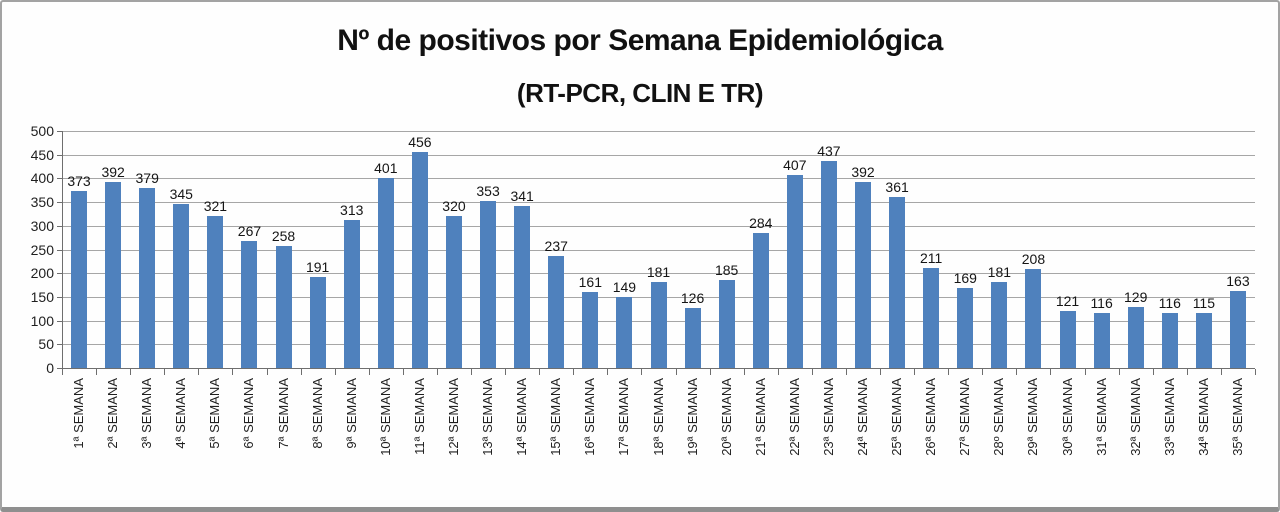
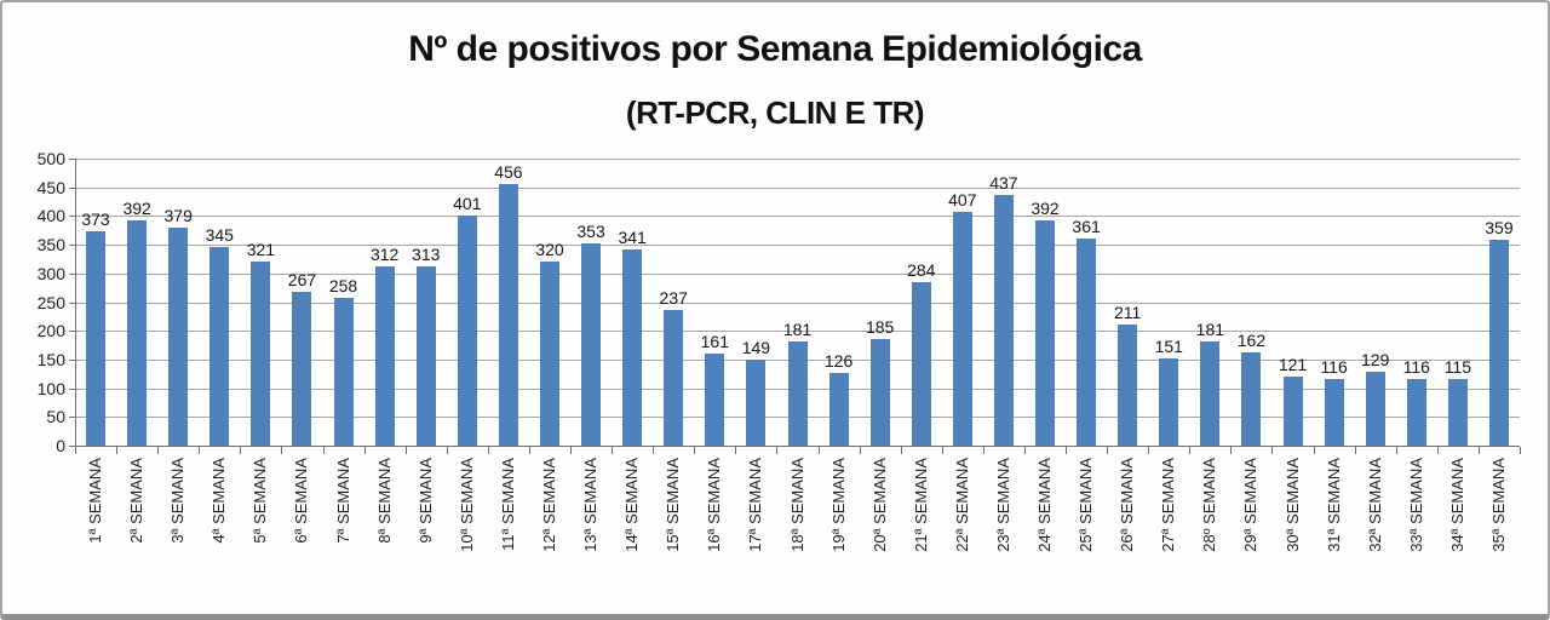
8ª SEMANA: 191 -> 312
27ª SEMANA: 169 -> 151
29ª SEMANA: 208 -> 162
35ª SEMANA: 163 -> 359
